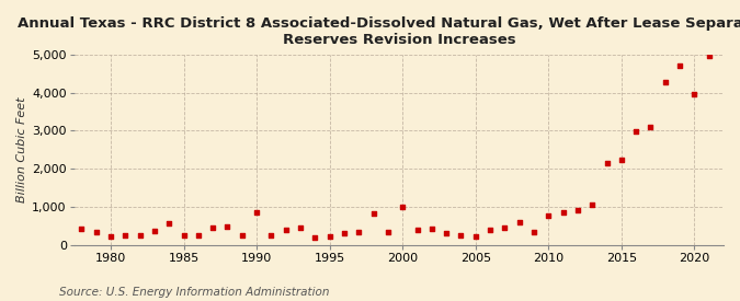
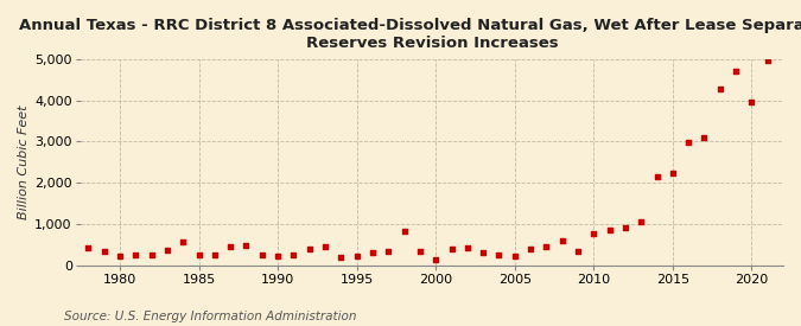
1990: 850 -> 220
2000: 1,000 -> 140
